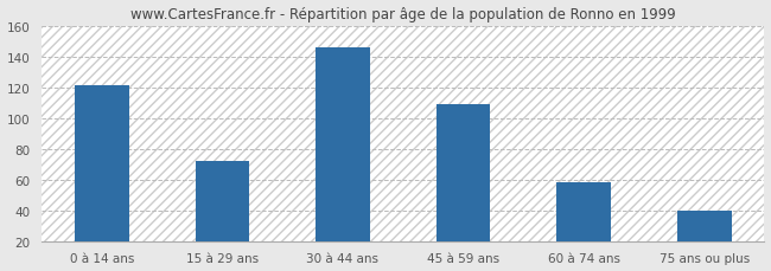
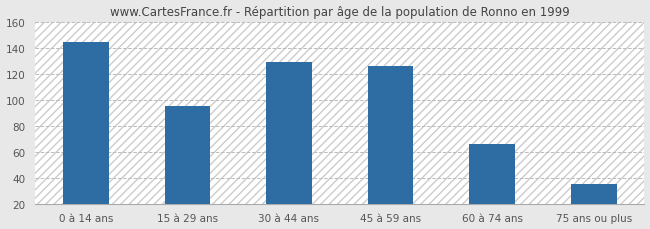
0 à 14 ans: 121 -> 144
15 à 29 ans: 72 -> 95
30 à 44 ans: 146 -> 129
45 à 59 ans: 109 -> 126
60 à 74 ans: 58 -> 66
75 ans ou plus: 40 -> 35
